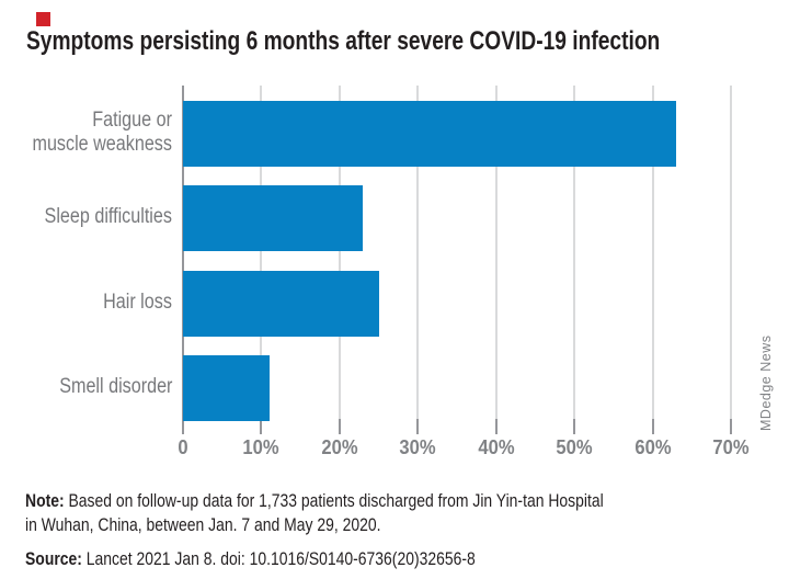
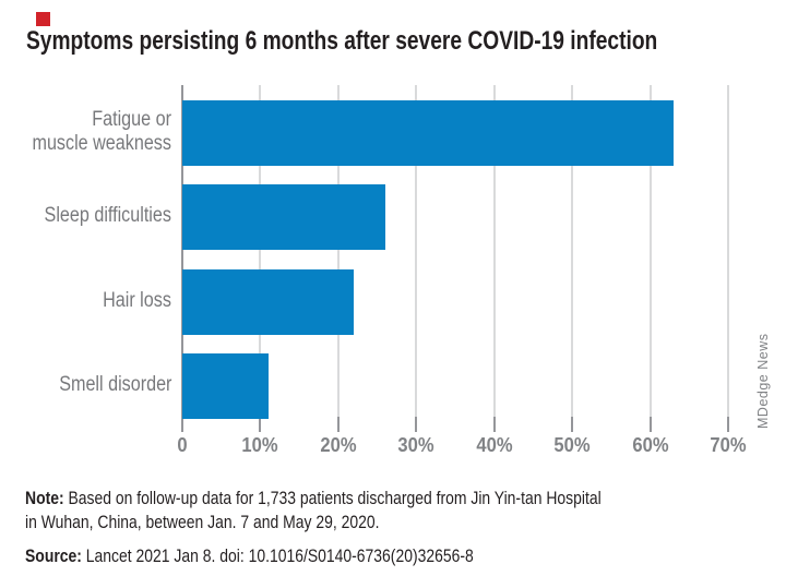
Sleep difficulties: 23% -> 26%
Hair loss: 25% -> 22%
